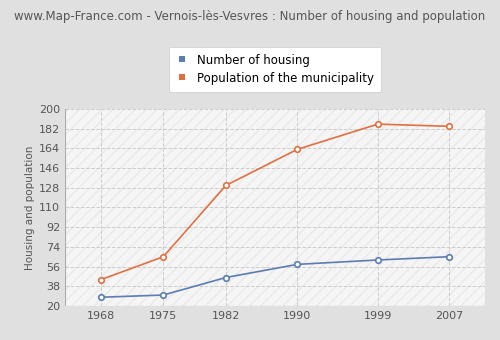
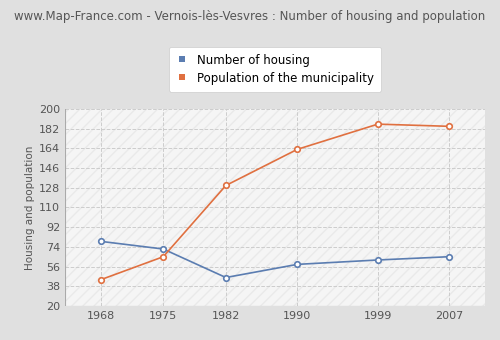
Number of housing/1968: 28 -> 79
Number of housing/1975: 30 -> 72
